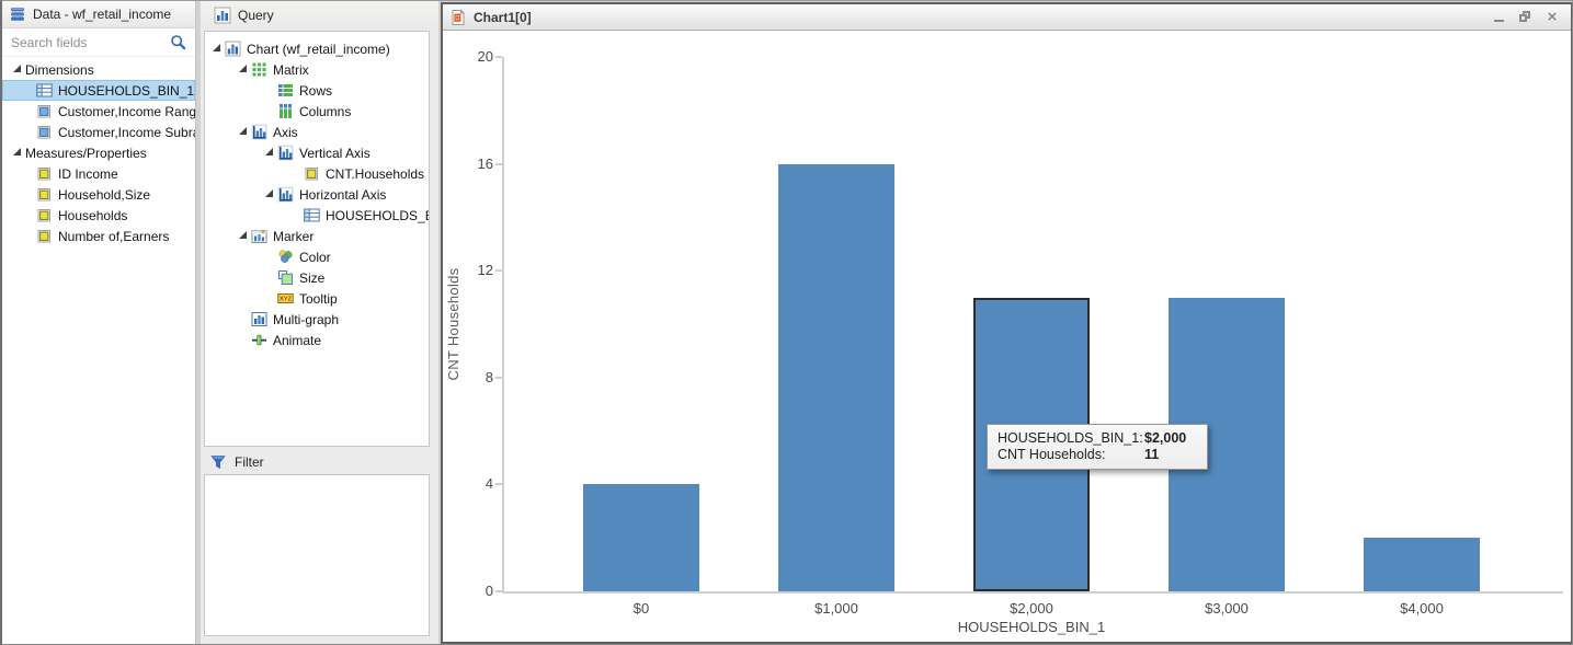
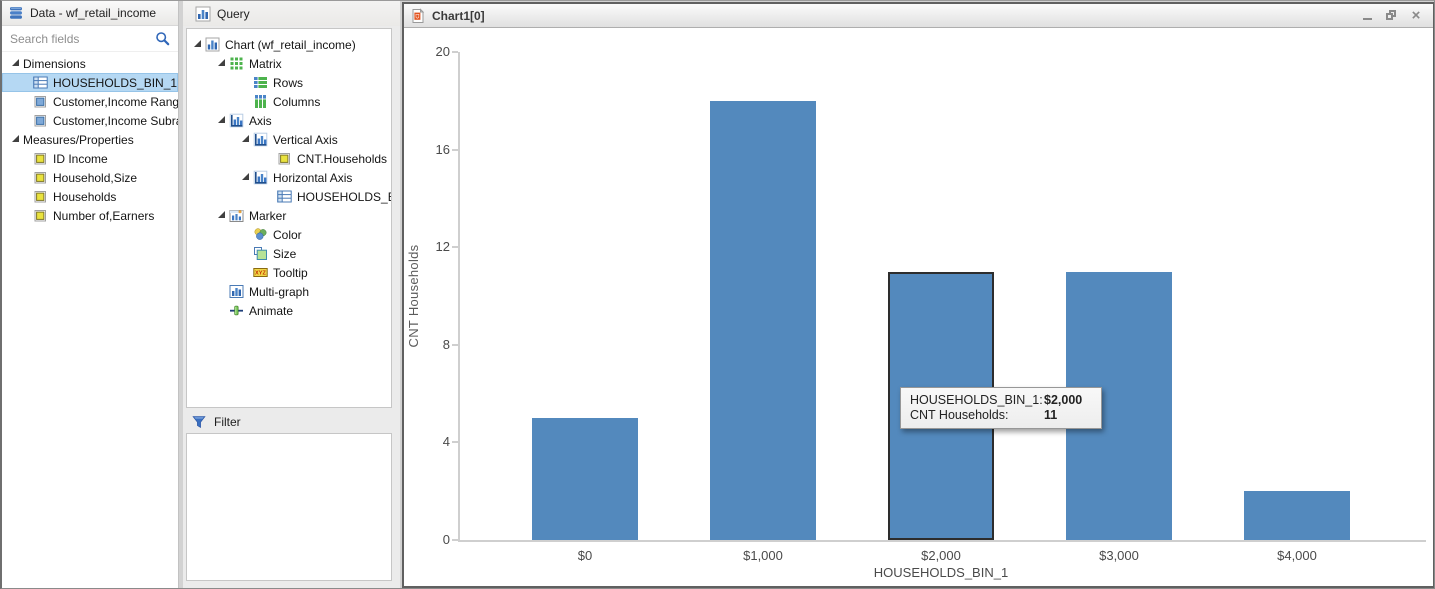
$0: 4 -> 5
$1,000: 16 -> 18
